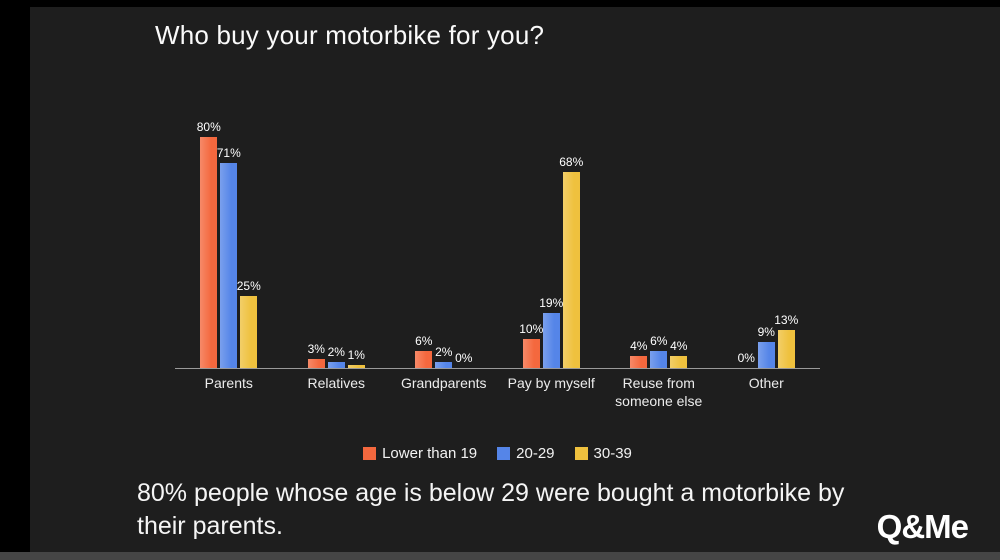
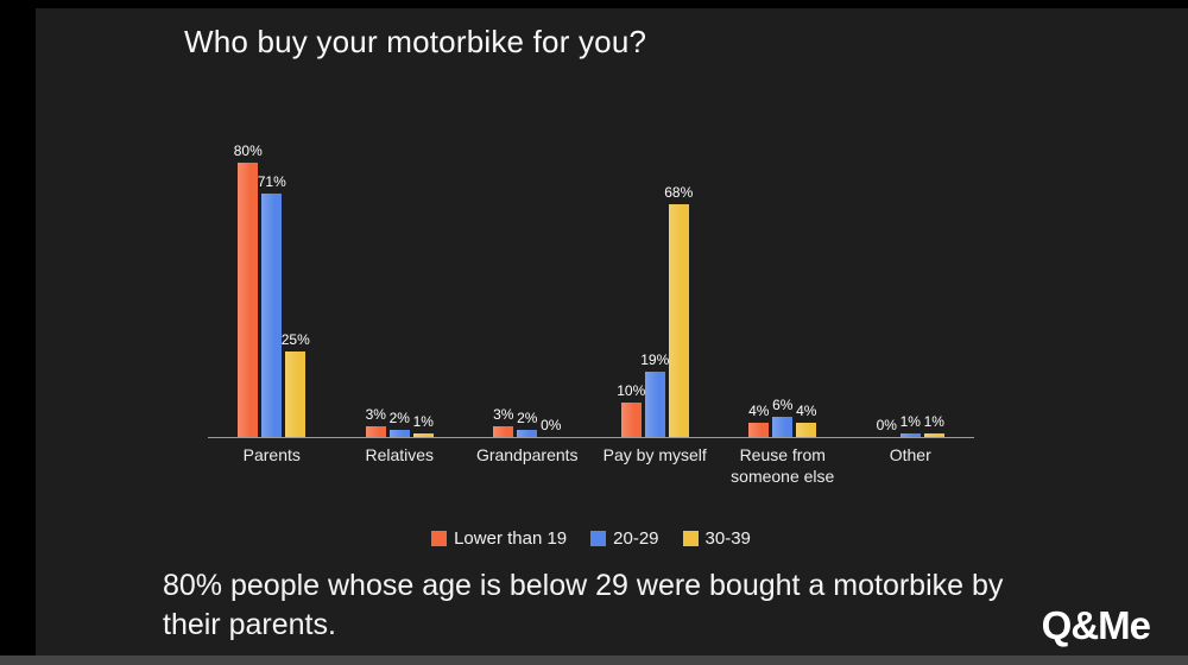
Lower than 19/Grandparents: 6% -> 3%
20-29/Other: 9% -> 1%
30-39/Other: 13% -> 1%
